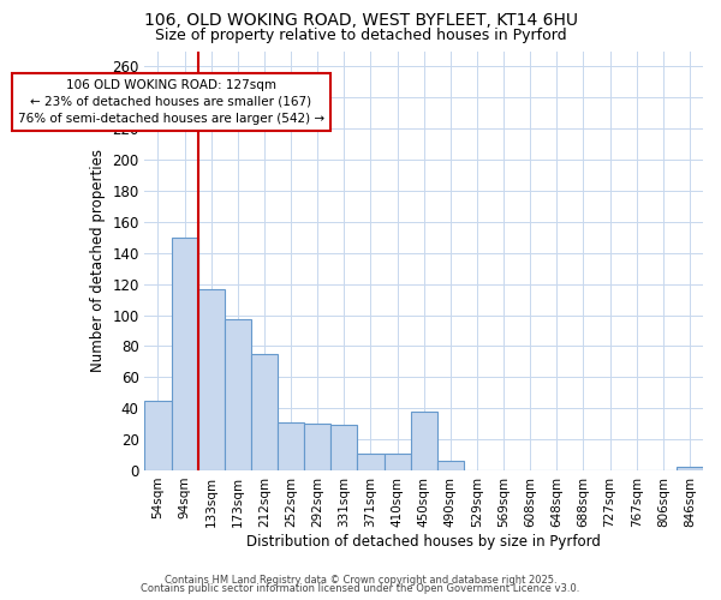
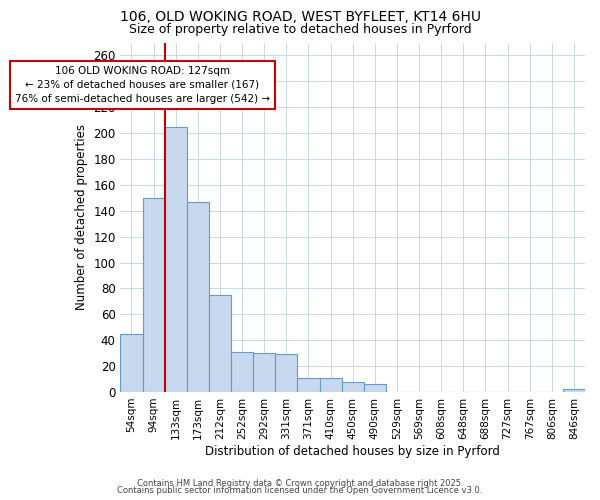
133sqm: 117 -> 205
173sqm: 97 -> 147
450sqm: 38 -> 8
